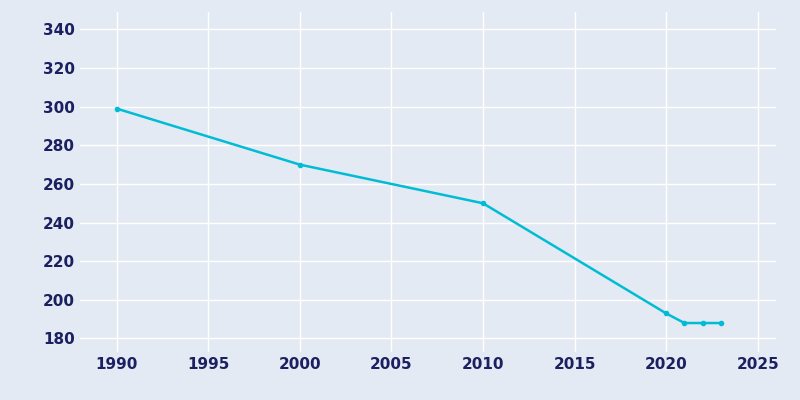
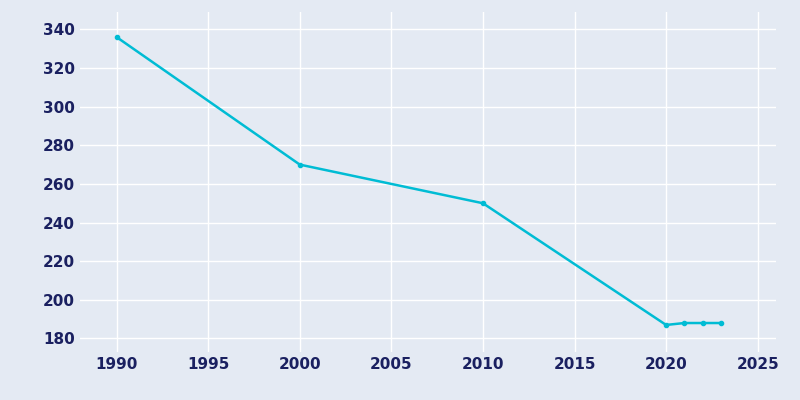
1990: 299 -> 336
2020: 193 -> 187
